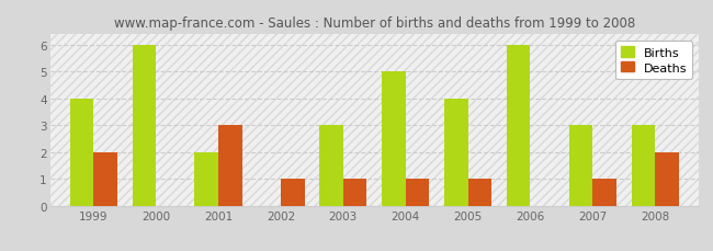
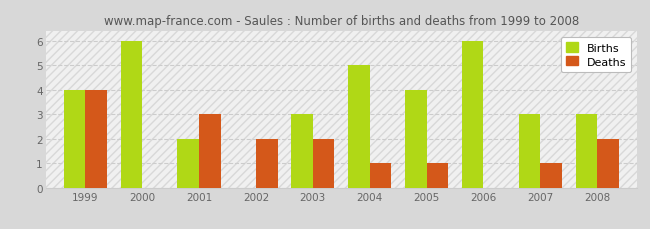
Deaths/1999: 2 -> 4
Deaths/2002: 1 -> 2
Deaths/2003: 1 -> 2
